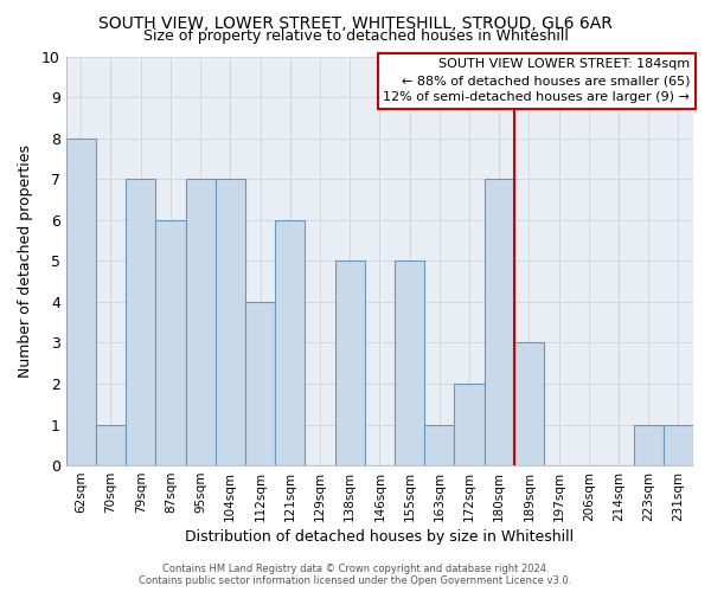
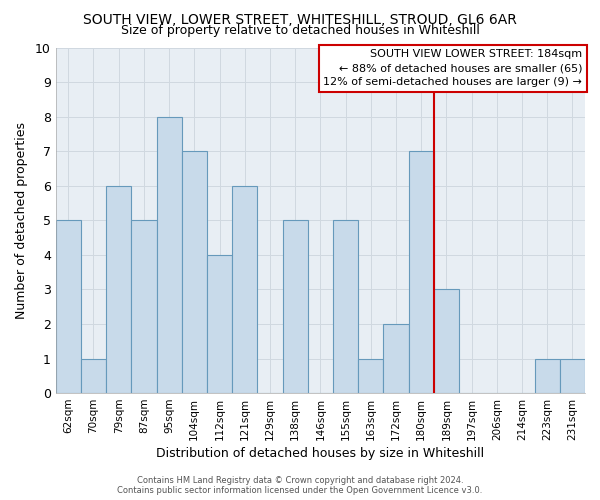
62sqm: 8 -> 5
79sqm: 7 -> 6
87sqm: 6 -> 5
95sqm: 7 -> 8
